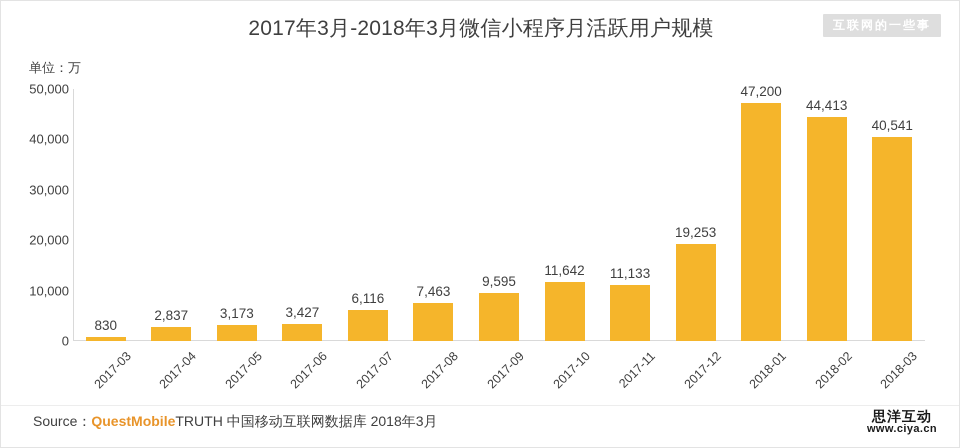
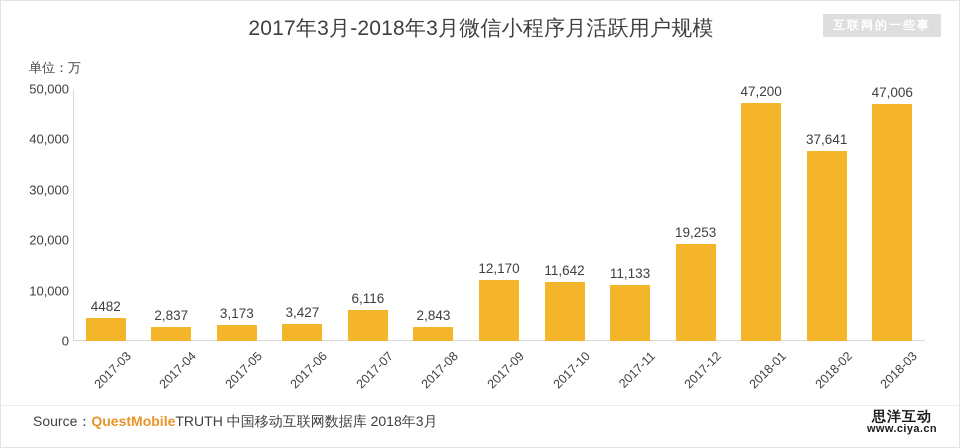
2017-03: 830 -> 4482
2017-08: 7,463 -> 2,843
2017-09: 9,595 -> 12,170
2018-02: 44,413 -> 37,641
2018-03: 40,541 -> 47,006
